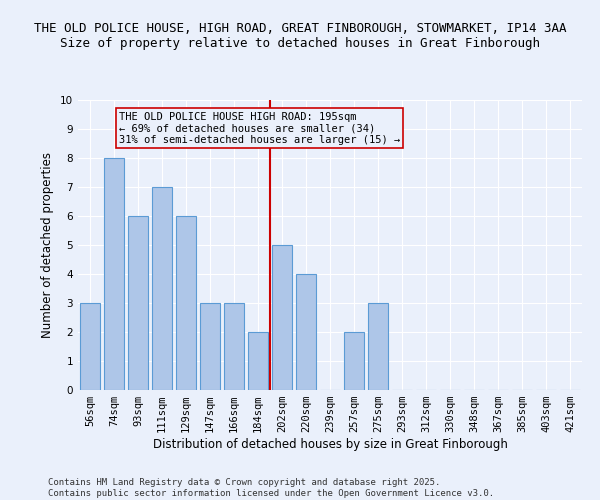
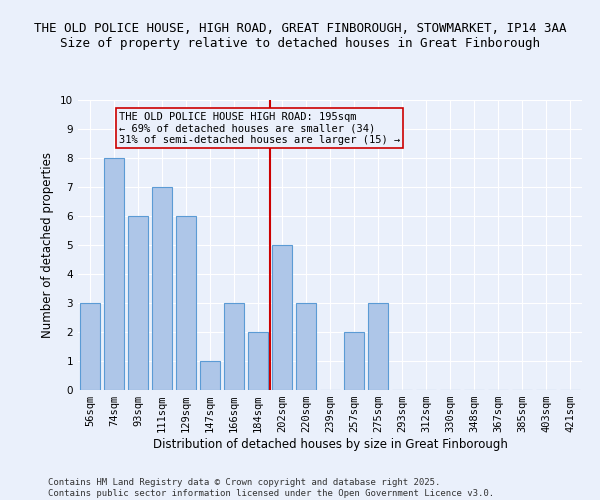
147sqm: 3 -> 1
220sqm: 4 -> 3
